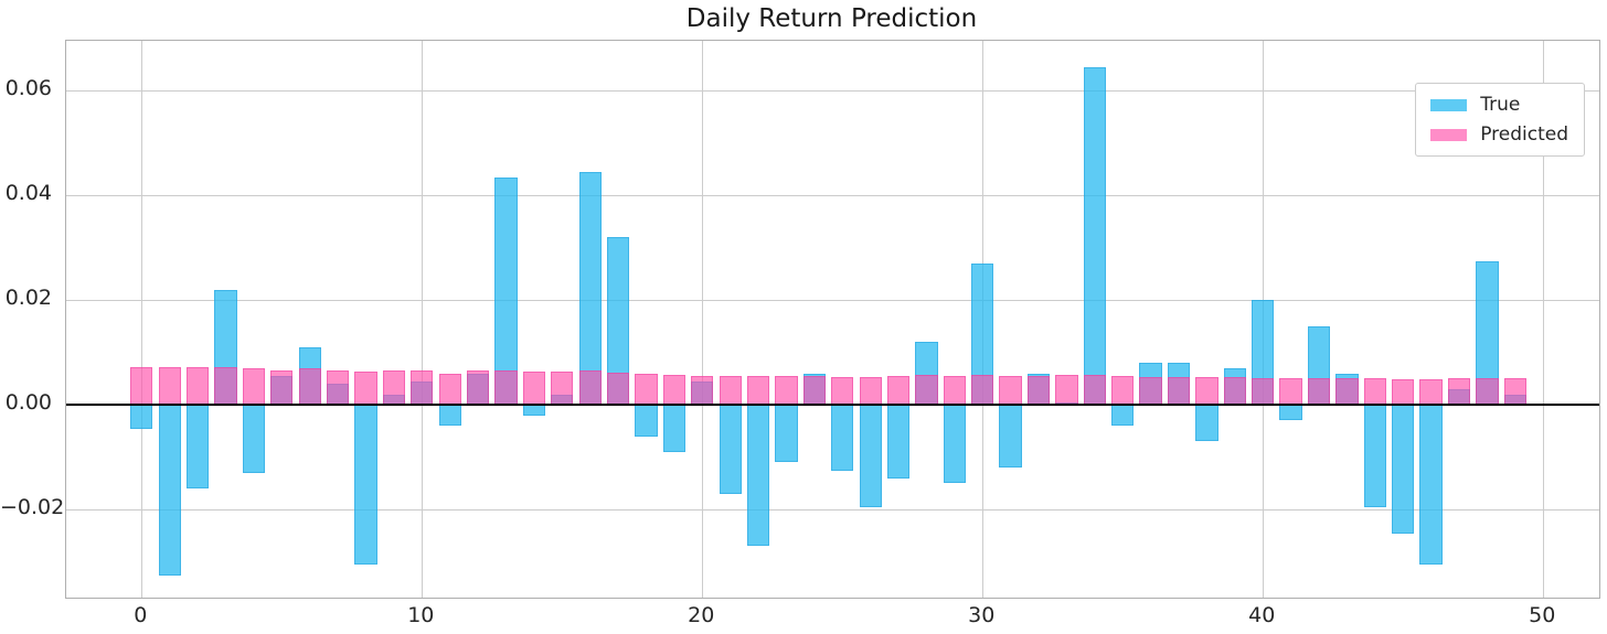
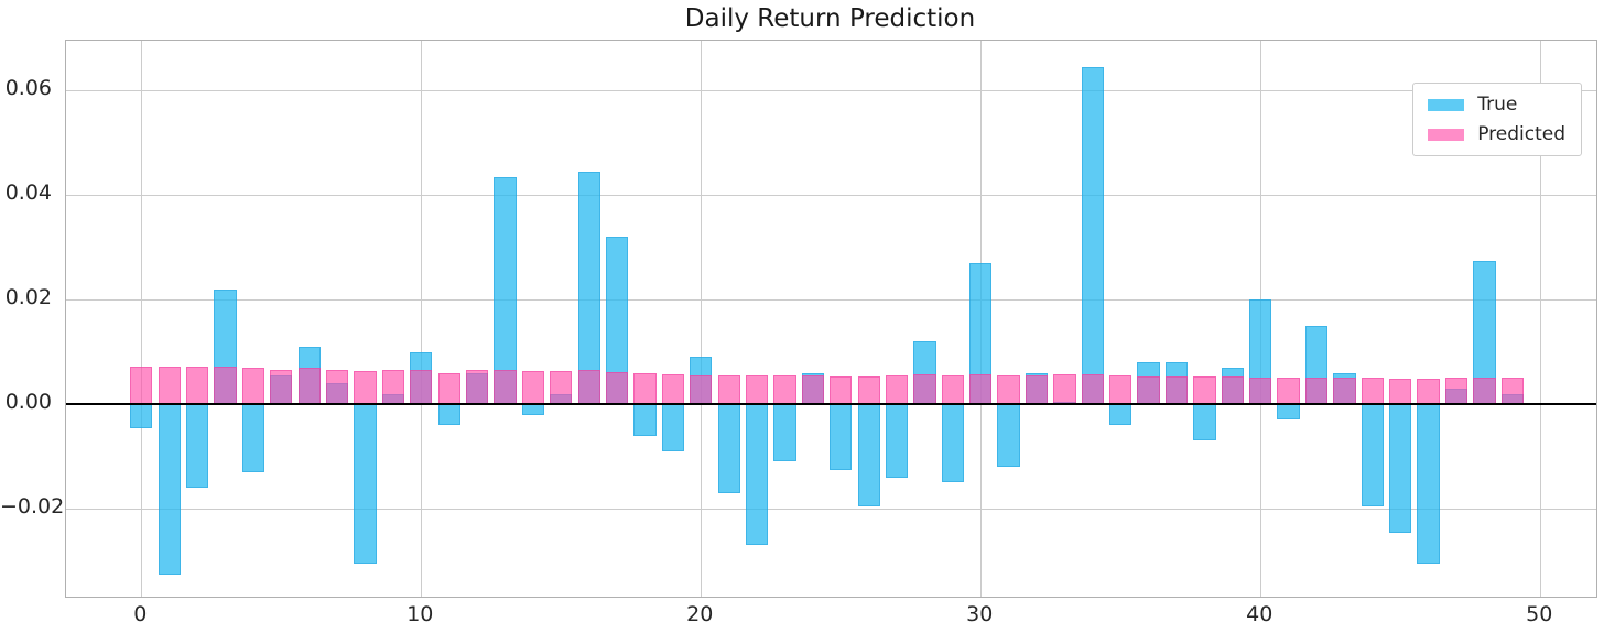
True/10: 0.004 -> 0.010
True/20: 0.004 -> 0.009
